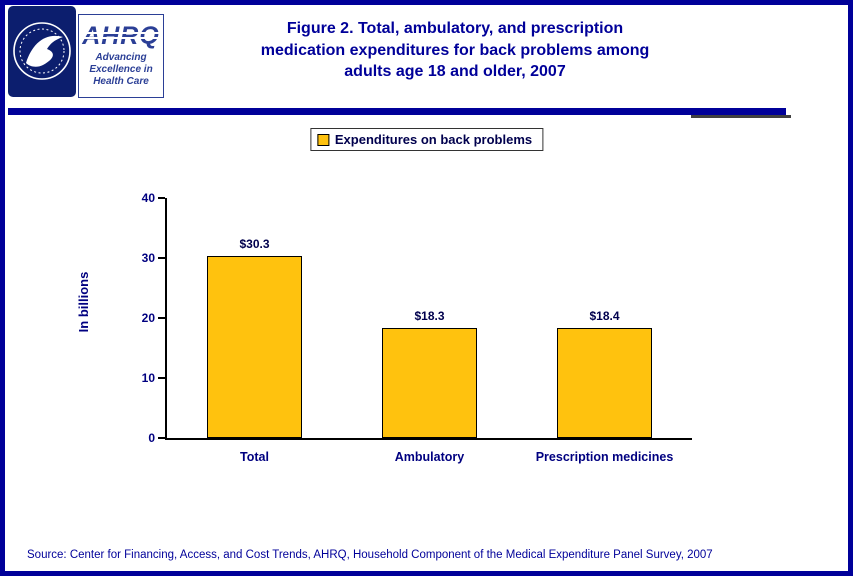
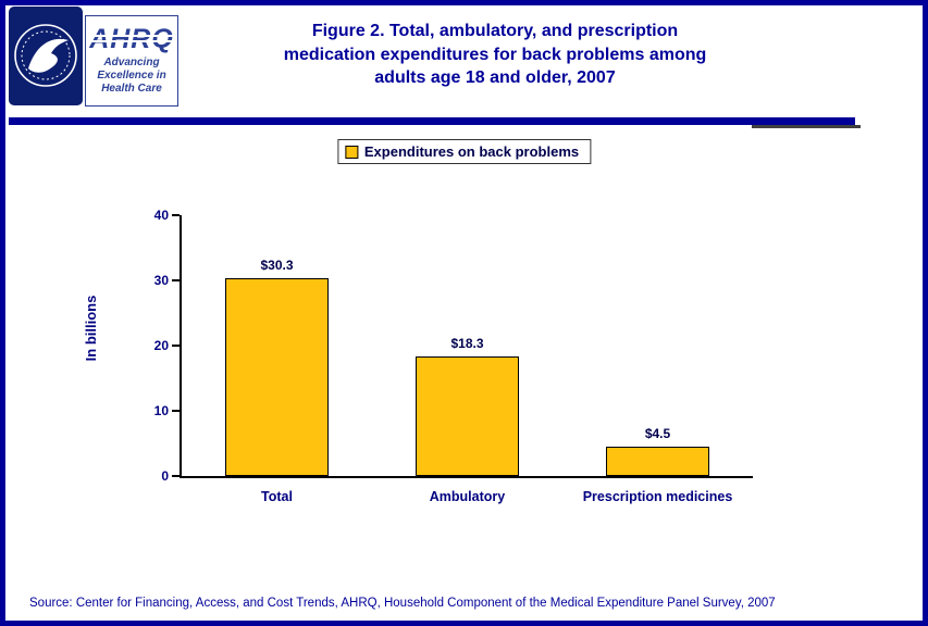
Prescription medicines: $18.4 -> $4.5
